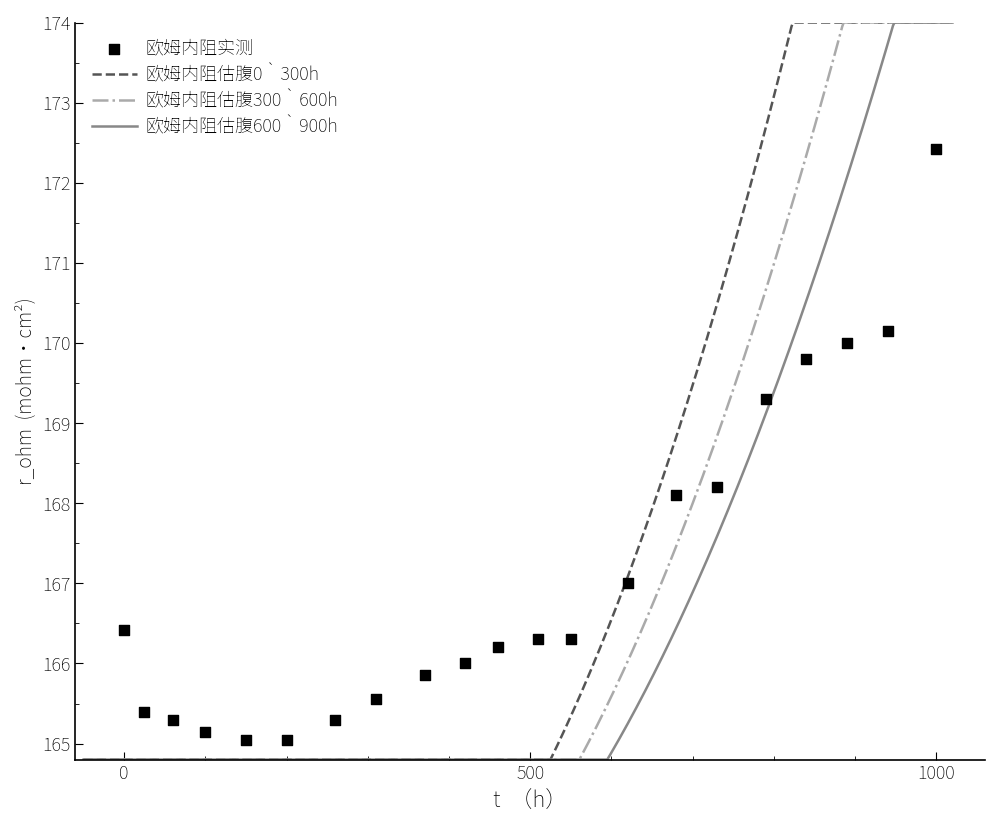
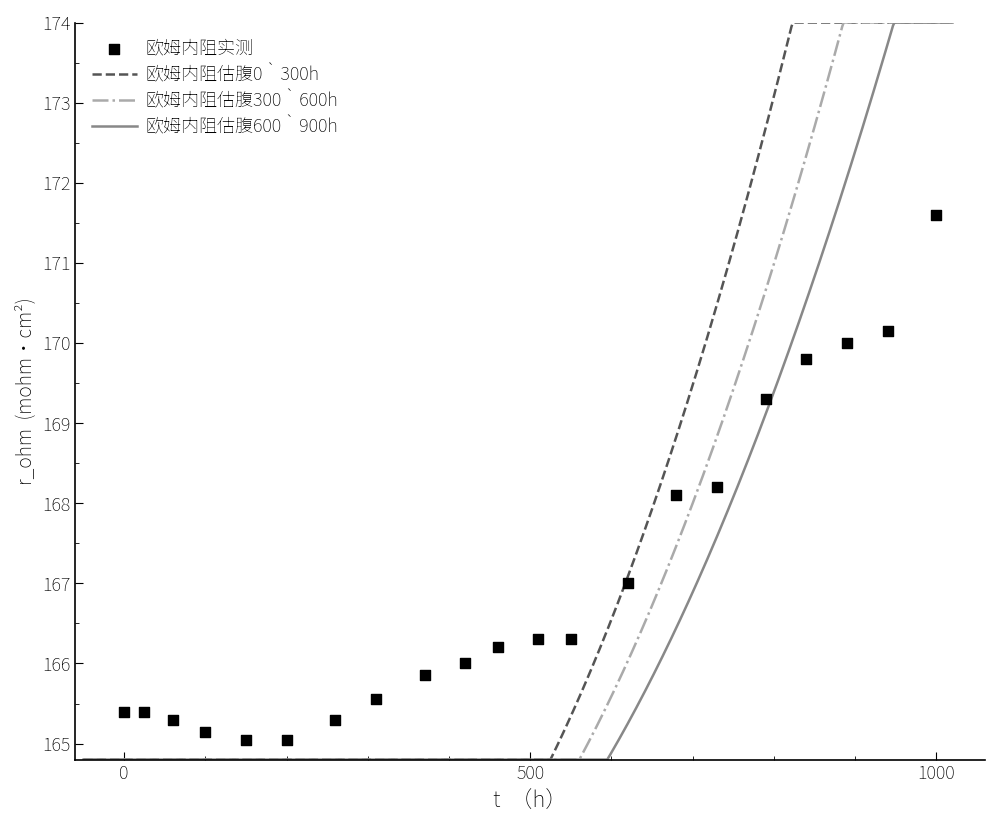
欧姆内阻实测/0: 166.42 -> 165.40
欧姆内阻实测/1000: 172.42 -> 171.60
